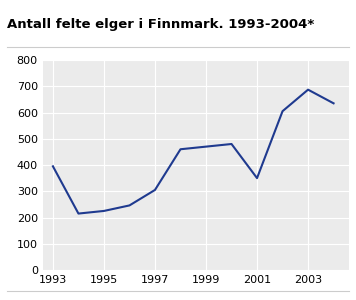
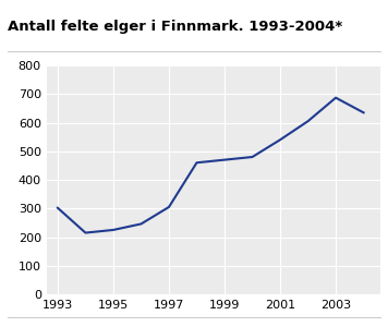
1993: 395 -> 302
2001: 350 -> 540
